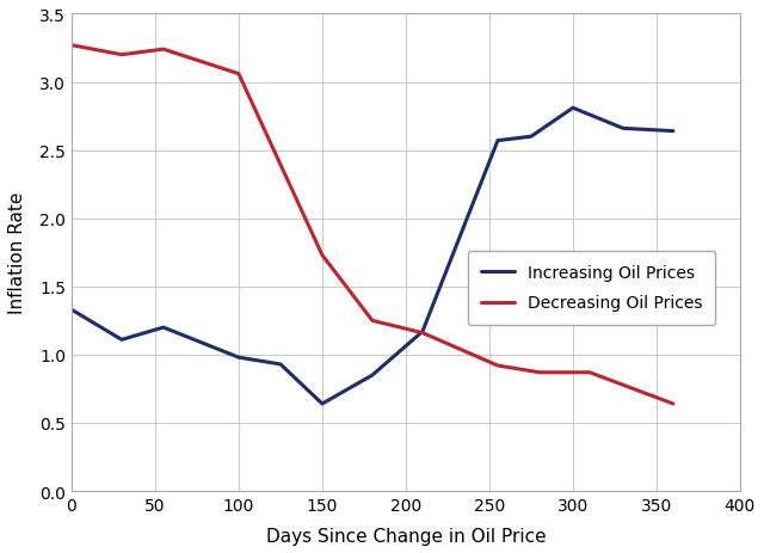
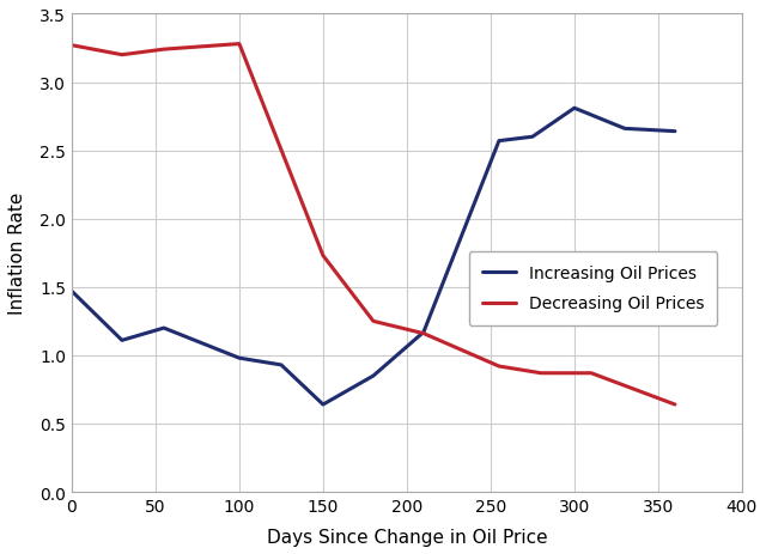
Increasing Oil Prices/0: 1.33 -> 1.47
Decreasing Oil Prices/100: 3.06 -> 3.28
